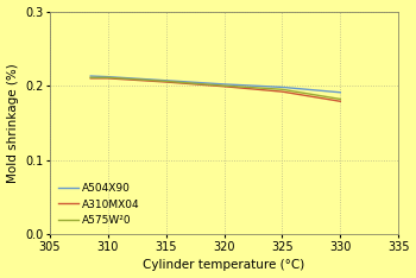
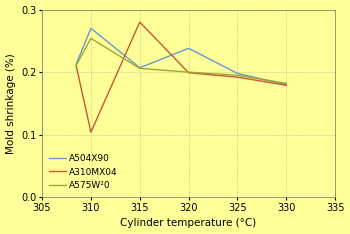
A504X90/310: 0.212 -> 0.270
A310MX04/310: 0.210 -> 0.104
A575W²0/310: 0.211 -> 0.254
A310MX04/315: 0.205 -> 0.280
A504X90/320: 0.202 -> 0.238
A504X90/330: 0.191 -> 0.180
